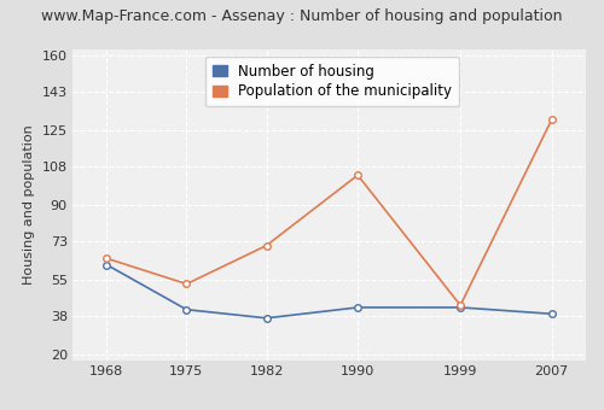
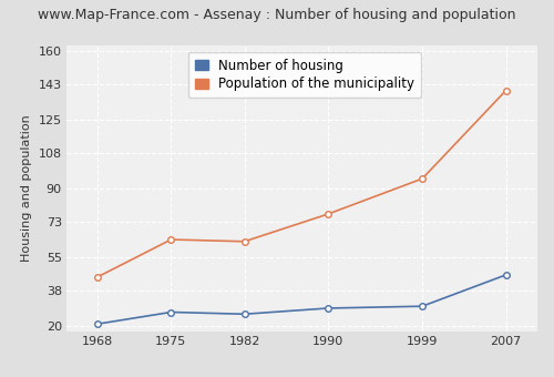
Number of housing/1968: 62 -> 21
Population of the municipality/1968: 65 -> 45
Number of housing/1975: 41 -> 27
Population of the municipality/1975: 53 -> 64
Number of housing/1982: 37 -> 26
Population of the municipality/1982: 71 -> 63
Number of housing/1990: 42 -> 29
Population of the municipality/1990: 104 -> 77
Number of housing/1999: 42 -> 30
Population of the municipality/1999: 43 -> 95
Number of housing/2007: 39 -> 46
Population of the municipality/2007: 130 -> 140
